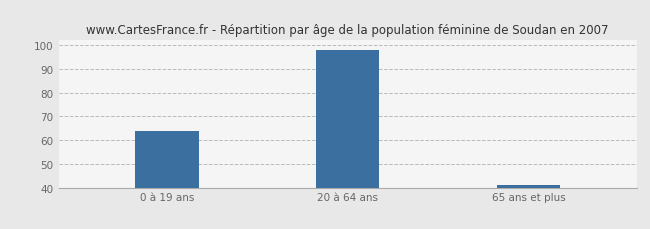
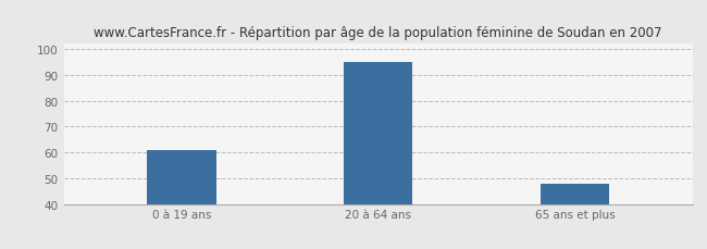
0 à 19 ans: 64 -> 61
20 à 64 ans: 98 -> 95
65 ans et plus: 41 -> 48
